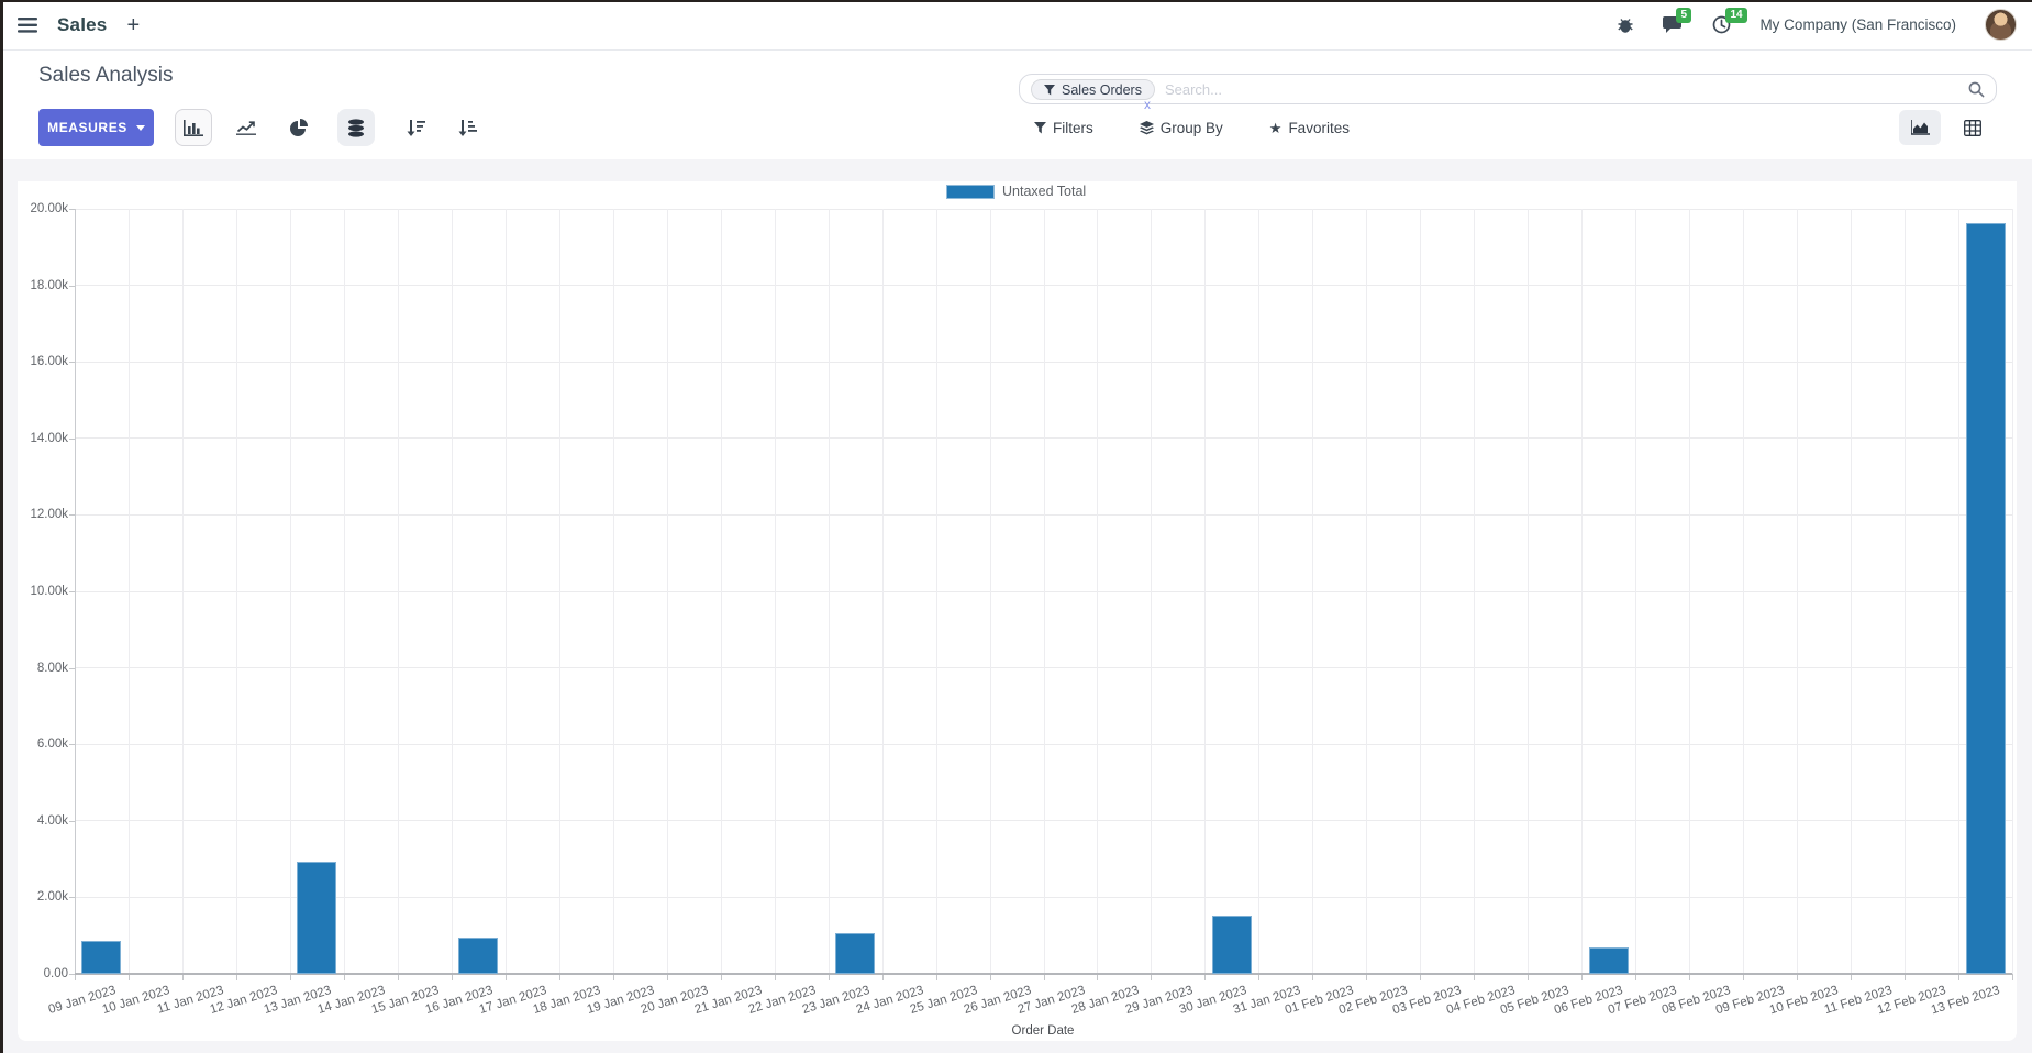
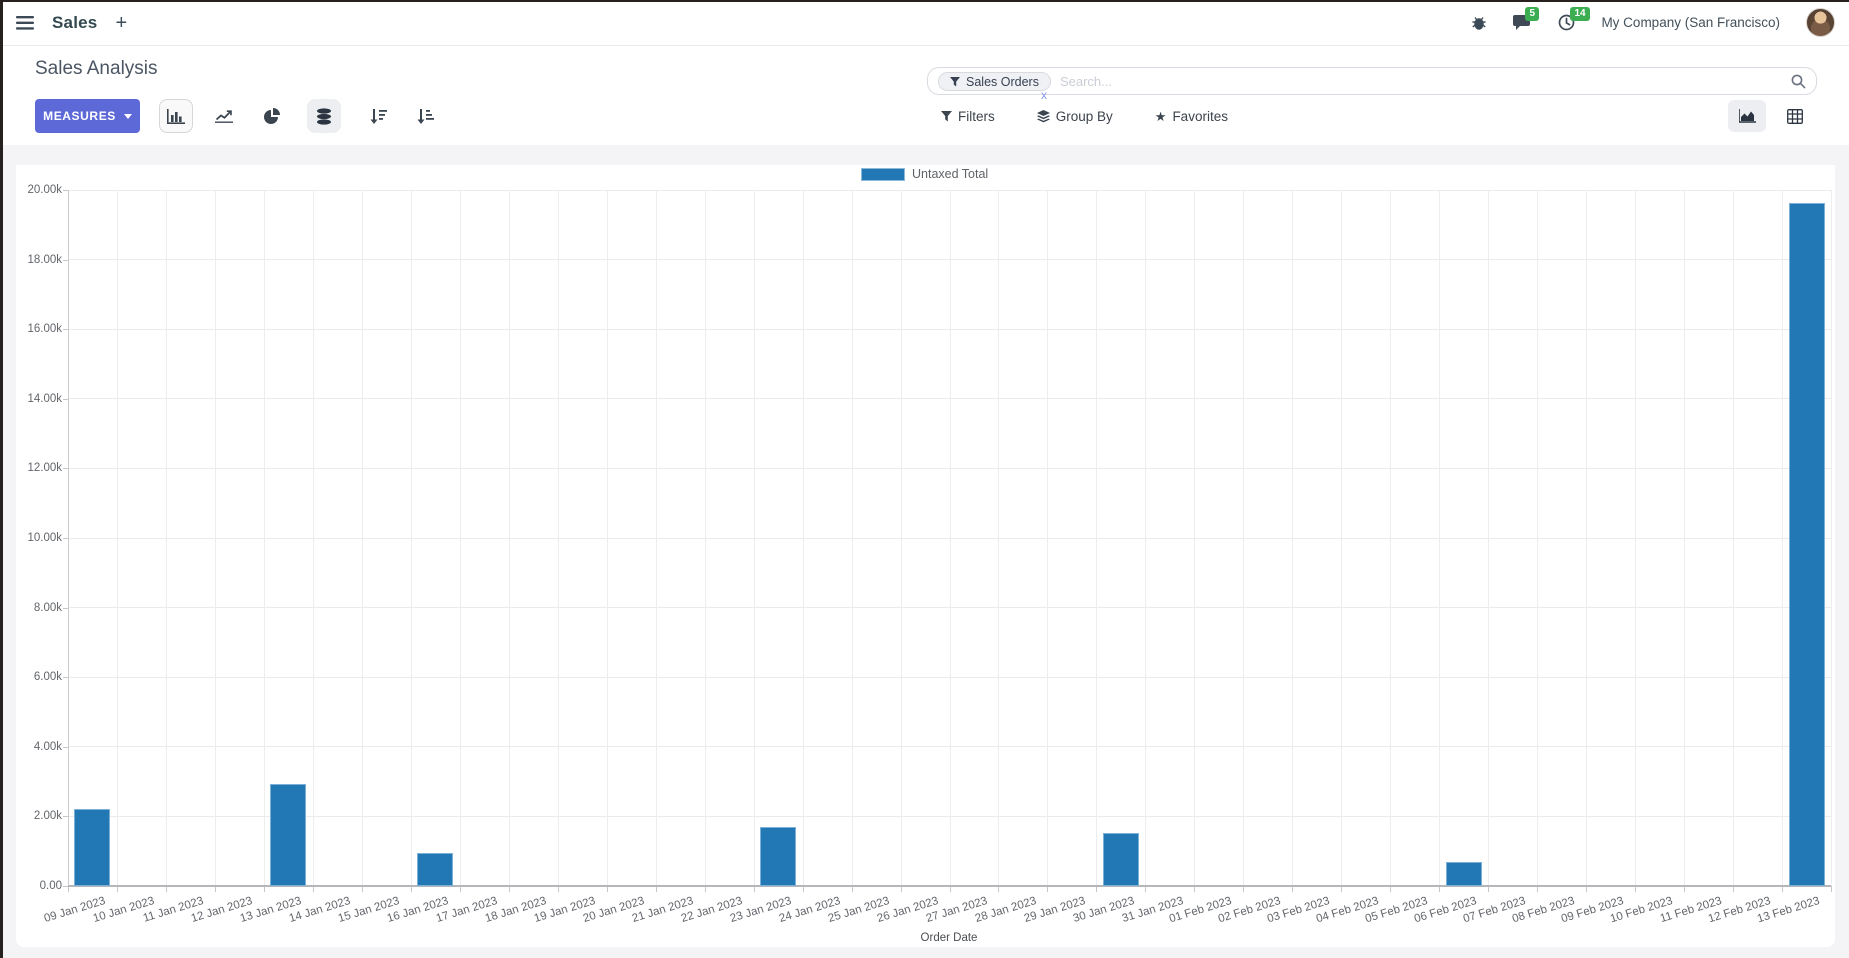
09 Jan 2023: 0.8k -> 2.2k
23 Jan 2023: 1.1k -> 1.7k
